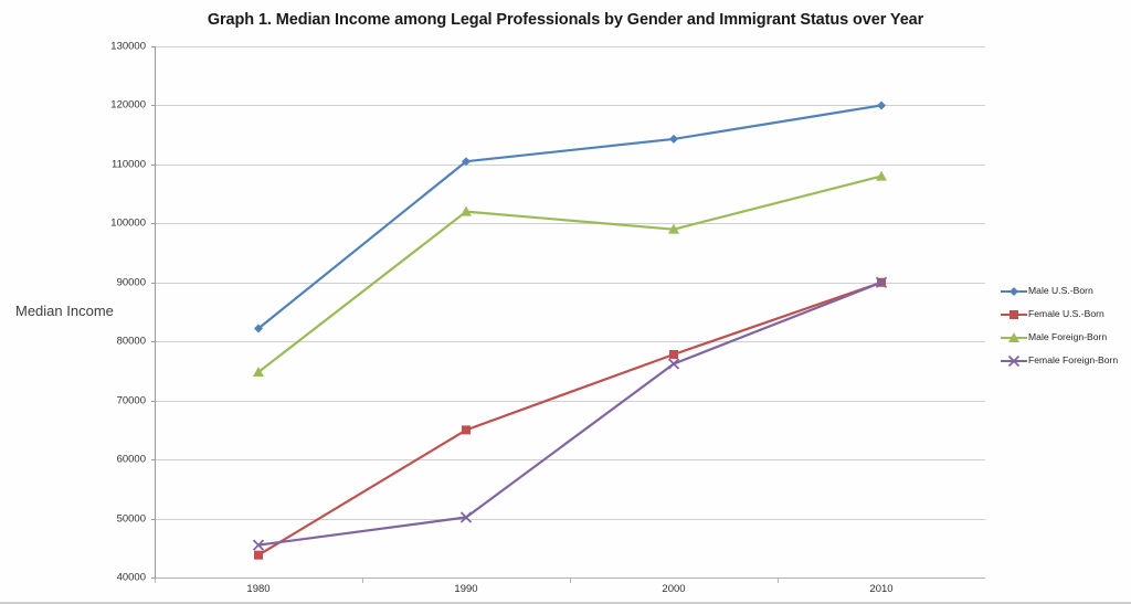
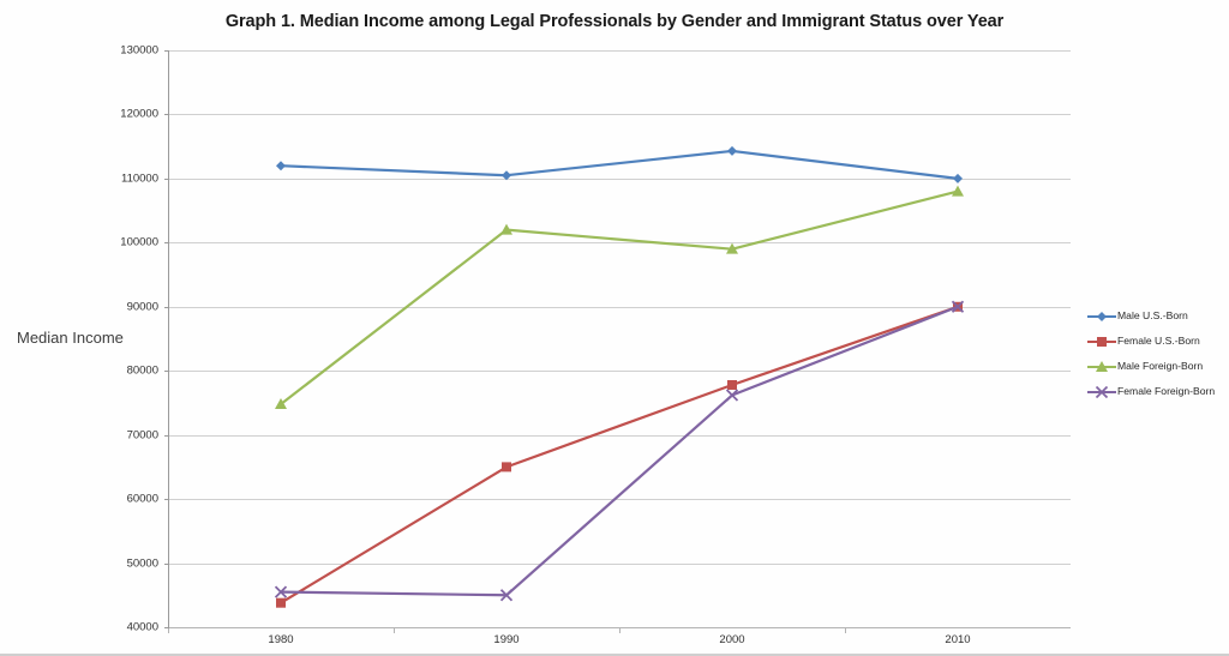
Male U.S.-Born/1980: 82000 -> 112000
Female Foreign-Born/1990: 50000 -> 45000
Male U.S.-Born/2010: 120000 -> 110000
